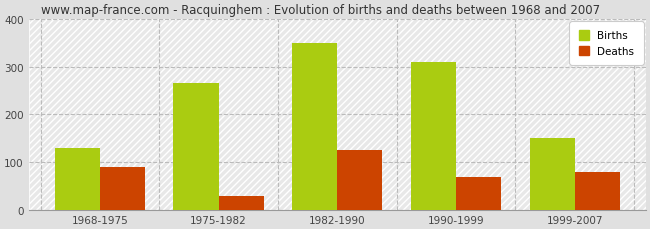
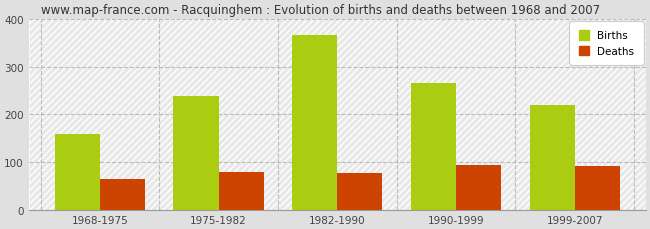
Births/1968-1975: 130 -> 158
Deaths/1968-1975: 90 -> 65
Births/1975-1982: 265 -> 238
Deaths/1975-1982: 30 -> 79
Births/1982-1990: 350 -> 365
Deaths/1982-1990: 125 -> 78
Births/1990-1999: 310 -> 265
Deaths/1990-1999: 70 -> 95
Births/1999-2007: 150 -> 220
Deaths/1999-2007: 80 -> 92
